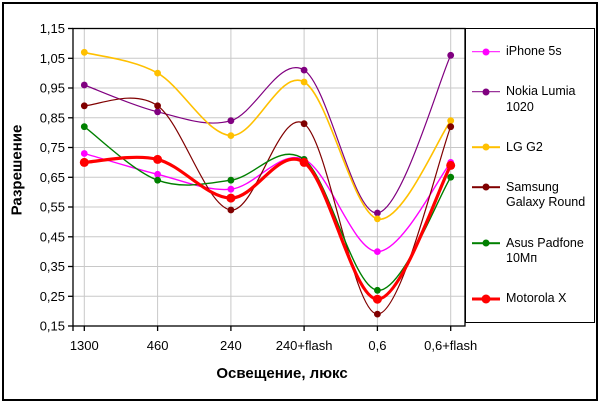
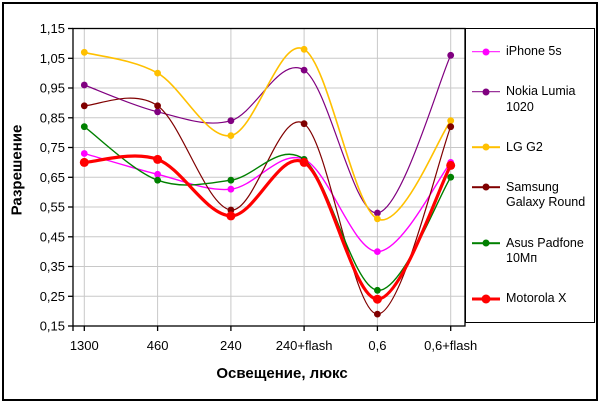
Motorola X/240: 0,58 -> 0,52
LG G2/240+flash: 0,97 -> 1,08
